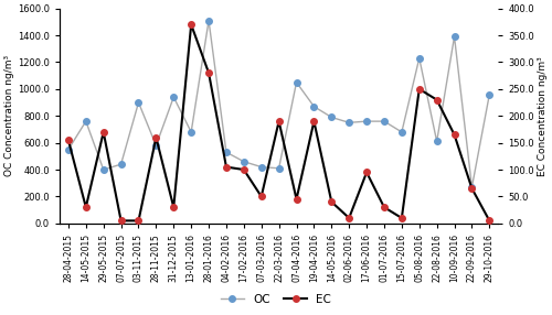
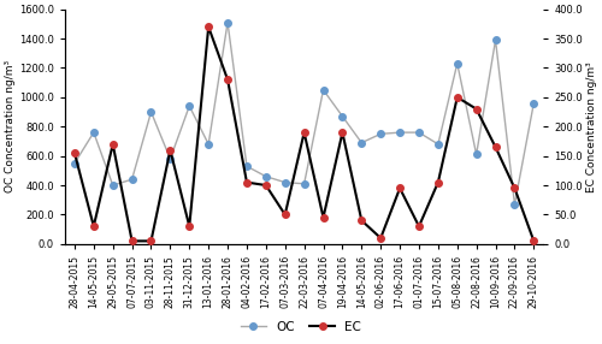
OC/14-05-2016: 790 -> 690
EC/15-07-2016: 10 -> 105
EC/22-09-2016: 65 -> 95
